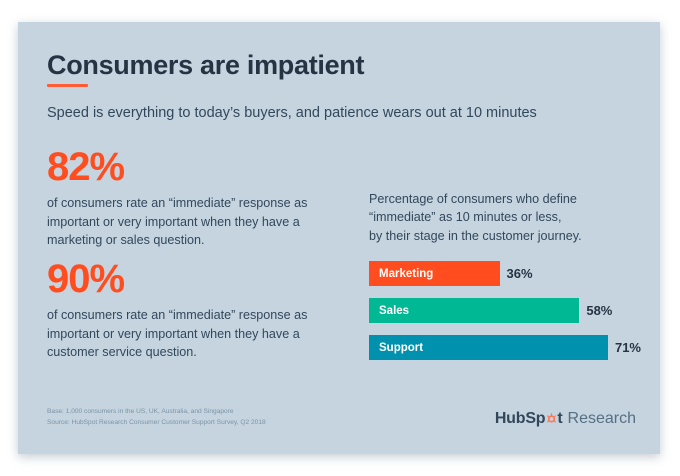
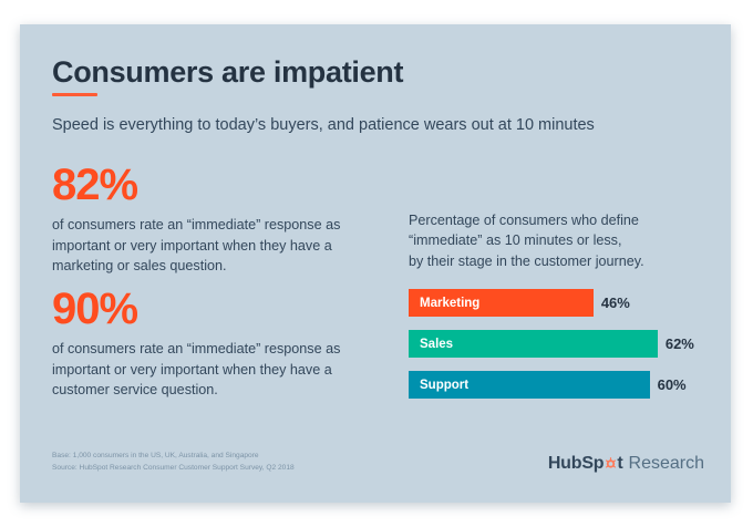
Marketing: 36% -> 46%
Sales: 58% -> 62%
Support: 71% -> 60%
